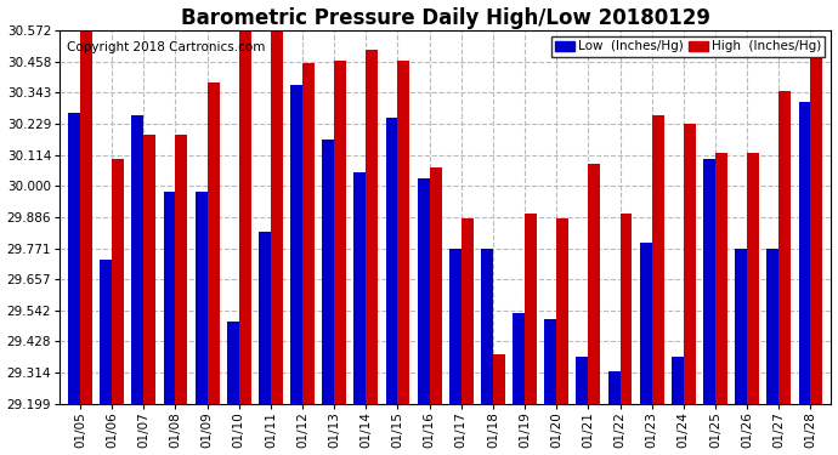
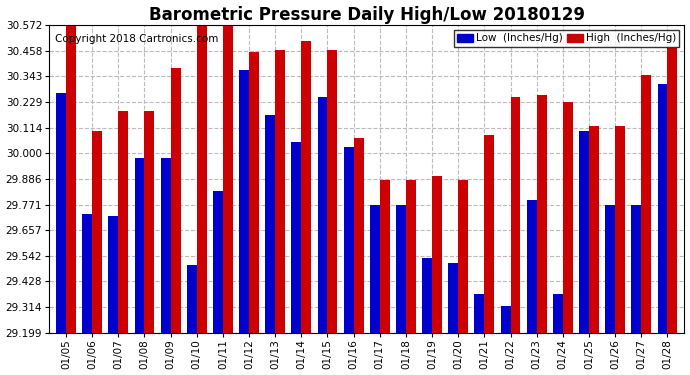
Low (Inches/Hg)/01/07: 30.26 -> 29.72
High (Inches/Hg)/01/18: 29.38 -> 29.88
High (Inches/Hg)/01/22: 29.90 -> 30.25
